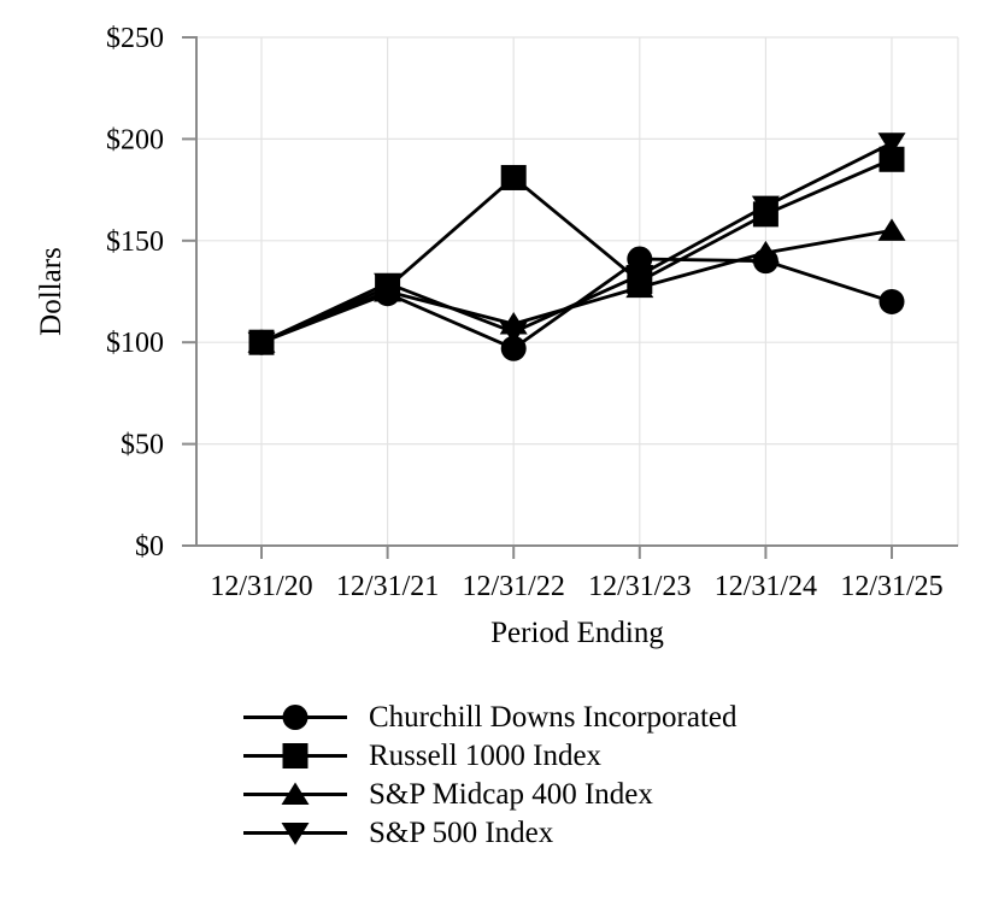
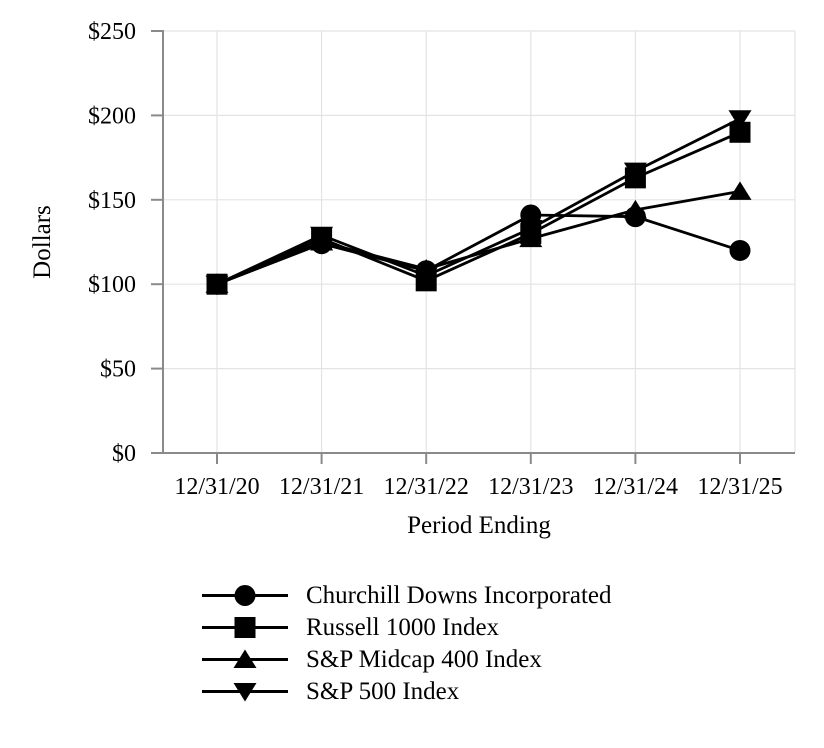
Churchill Downs Incorporated/12/31/22: $97 -> $108
Russell 1000 Index/12/31/22: $181 -> $102
